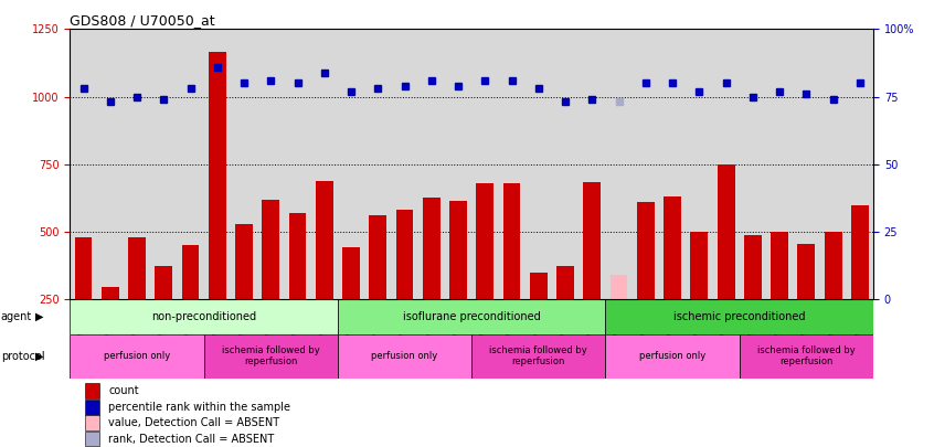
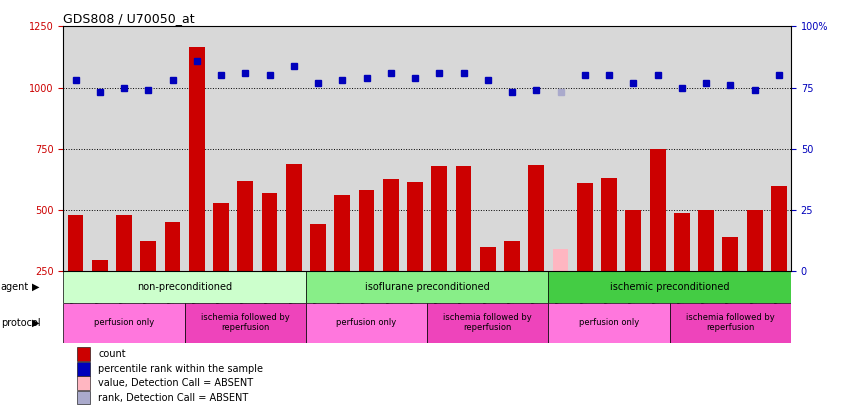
GSM27501: 455 -> 390
